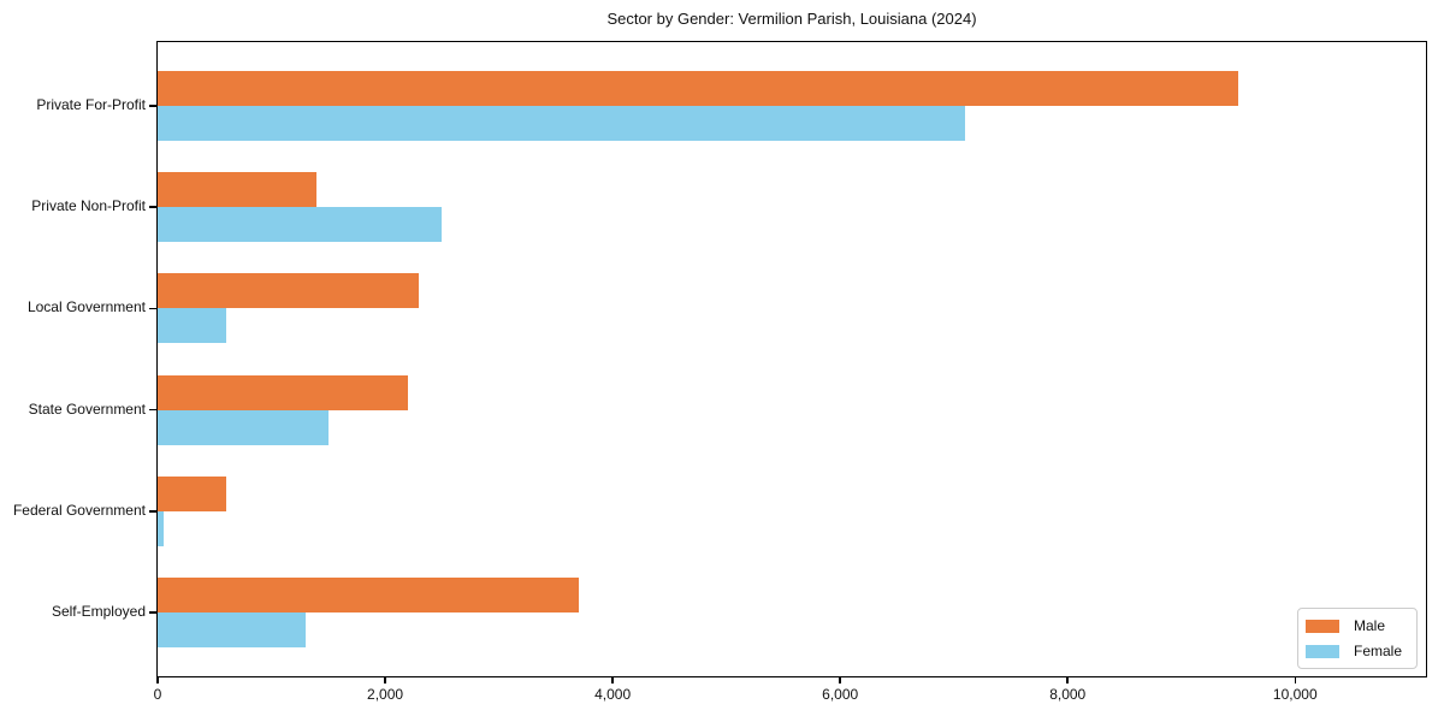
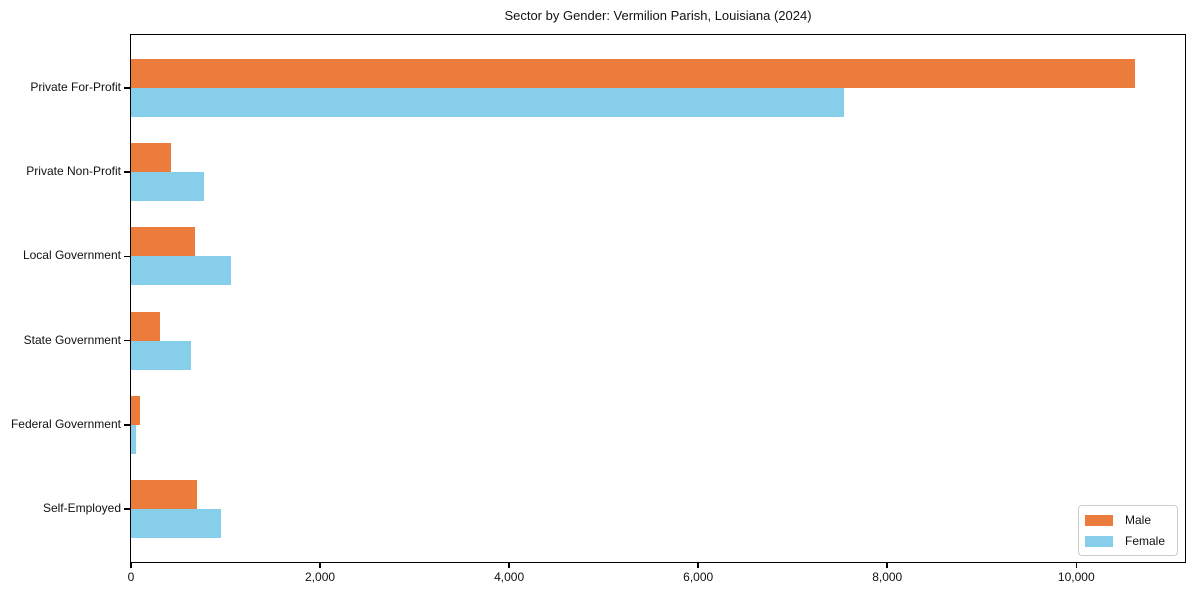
Male/Private For-Profit: 9500 -> 10600
Female/Private For-Profit: 7100 -> 7500
Male/Private Non-Profit: 1400 -> 400
Female/Private Non-Profit: 2500 -> 800
Male/Local Government: 2300 -> 700
Female/Local Government: 600 -> 1100
Male/State Government: 2200 -> 300
Female/State Government: 1500 -> 600
Male/Federal Government: 600 -> 100
Male/Self-Employed: 3700 -> 700
Female/Self-Employed: 1300 -> 1000
